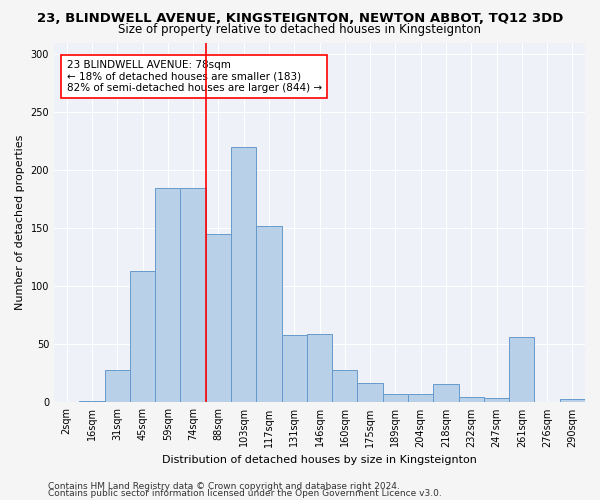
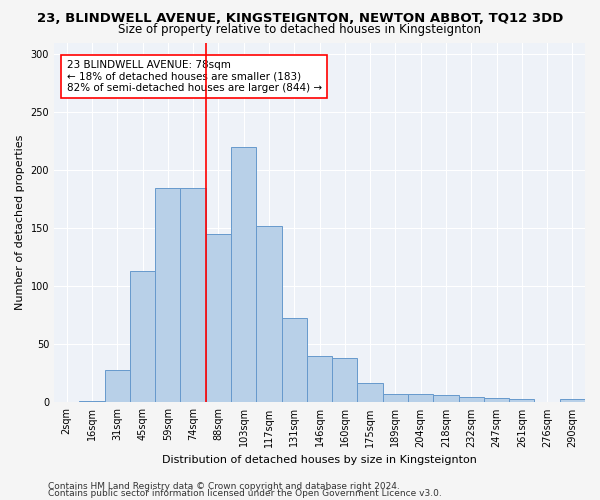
131sqm: 58 -> 73
146sqm: 59 -> 40
160sqm: 28 -> 38
218sqm: 16 -> 6
261sqm: 56 -> 3
